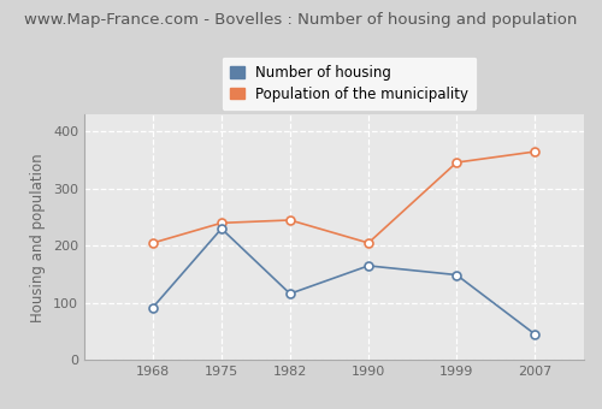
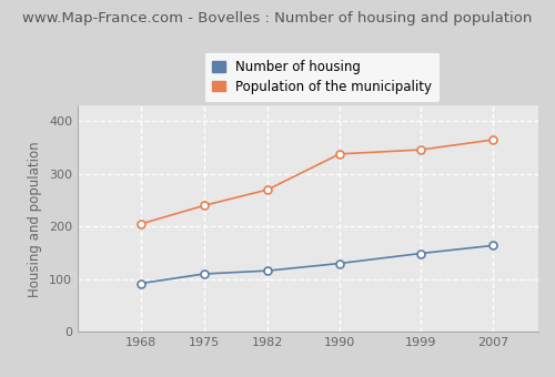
Number of housing/1975: 230 -> 110
Population of the municipality/1982: 245 -> 270
Number of housing/1990: 165 -> 130
Population of the municipality/1990: 205 -> 338
Number of housing/2007: 45 -> 164
